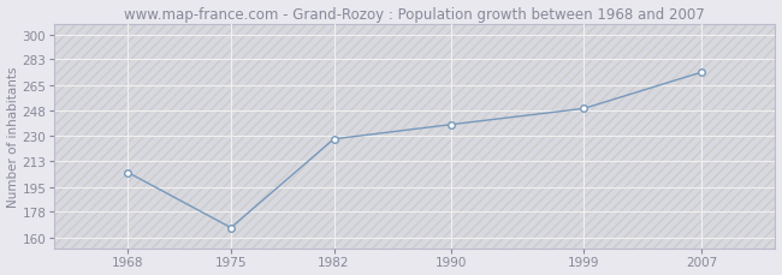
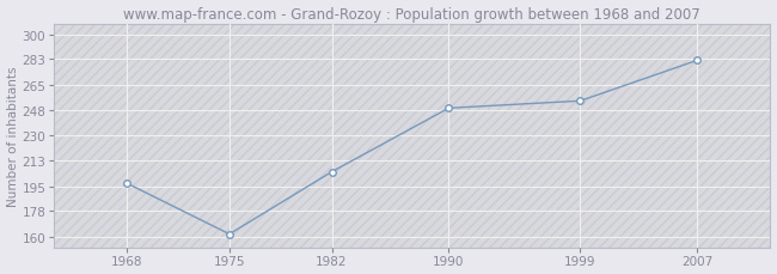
1968: 205 -> 197
1975: 167 -> 162
1982: 228 -> 205
1990: 238 -> 249
1999: 249 -> 254
2007: 274 -> 282
